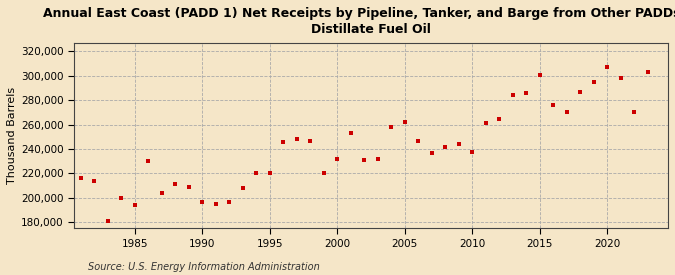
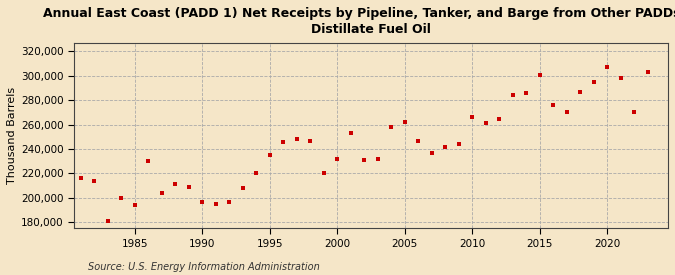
1995: 220,000 -> 235,000
2010: 238,000 -> 266,000
